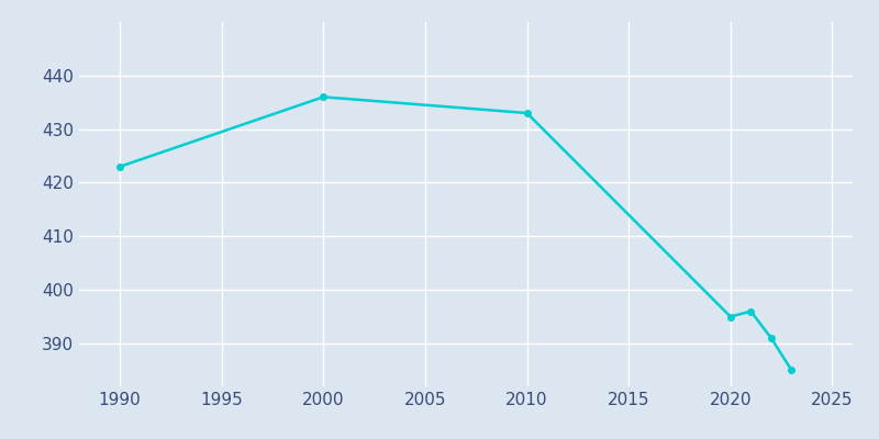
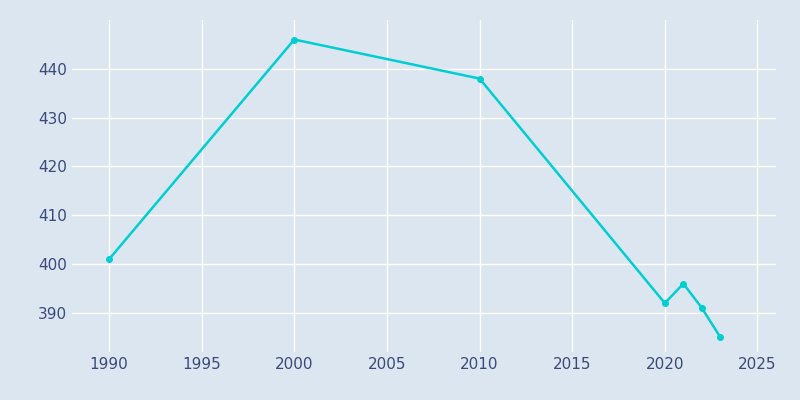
1990: 423 -> 401
2000: 436 -> 446
2010: 433 -> 438
2020: 395 -> 392
